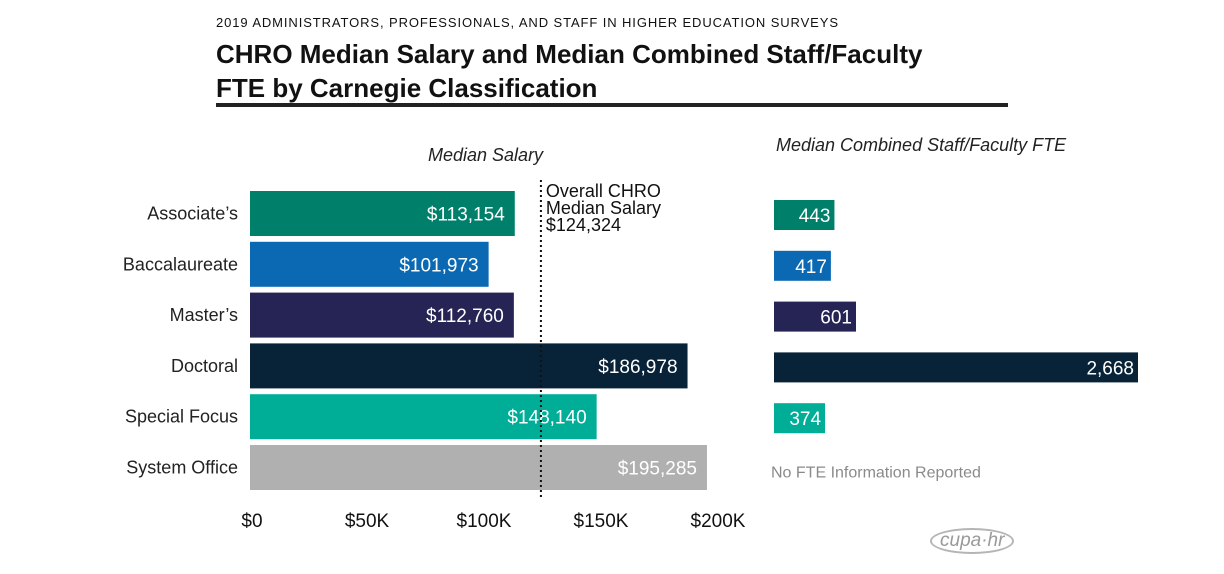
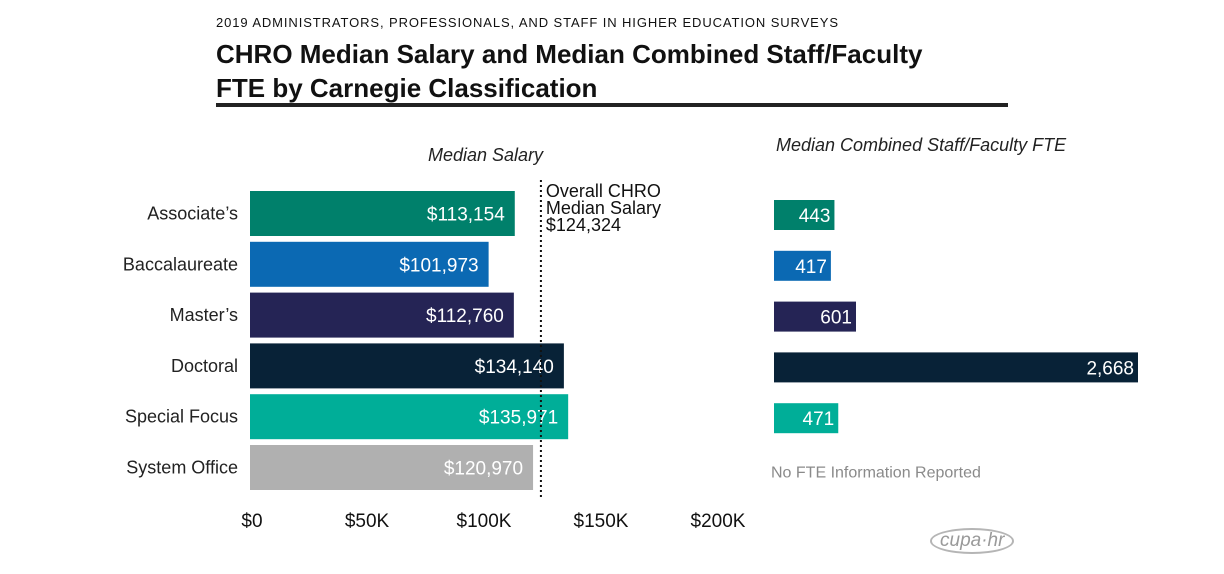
Median Salary/Doctoral: $186,978 -> $134,140
Median Salary/Special Focus: $148,140 -> $135,971
Median Salary/System Office: $195,285 -> $120,970
Median Combined Staff/Faculty FTE/Special Focus: 374 -> 471
